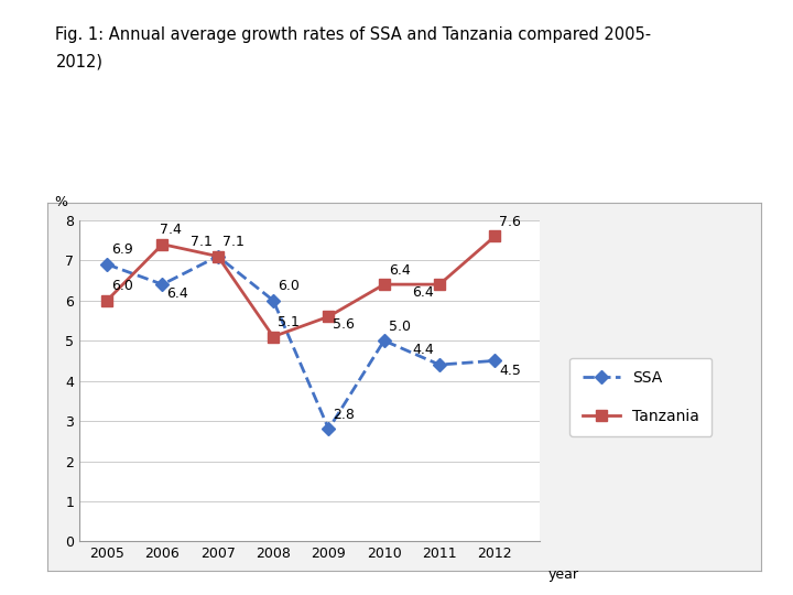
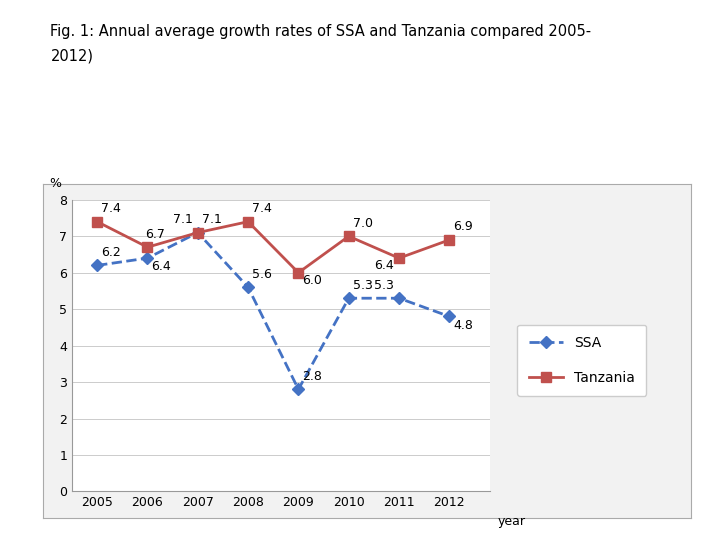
SSA/2005: 6.9 -> 6.2
Tanzania/2005: 6.0 -> 7.4
Tanzania/2006: 7.4 -> 6.7
SSA/2008: 6.0 -> 5.6
Tanzania/2008: 5.1 -> 7.4
Tanzania/2009: 5.6 -> 6.0
SSA/2010: 5.0 -> 5.3
Tanzania/2010: 6.4 -> 7.0
SSA/2011: 4.4 -> 5.3
SSA/2012: 4.5 -> 4.8
Tanzania/2012: 7.6 -> 6.9
